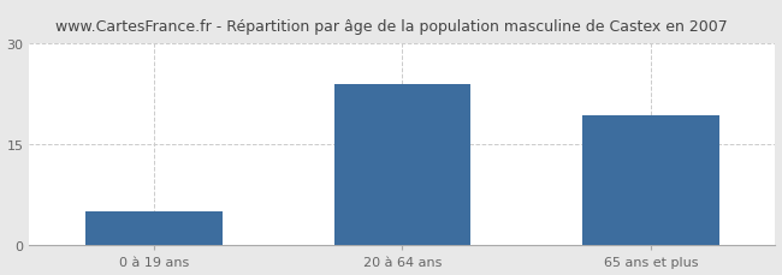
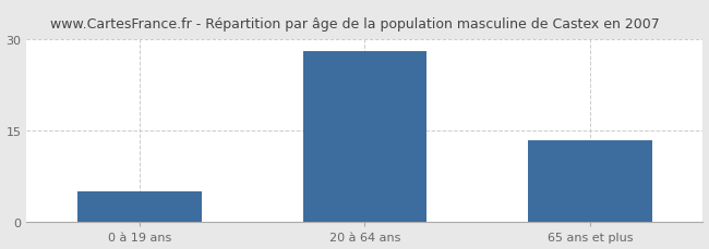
20 à 64 ans: 24.0 -> 28.0
65 ans et plus: 19.4 -> 13.5
